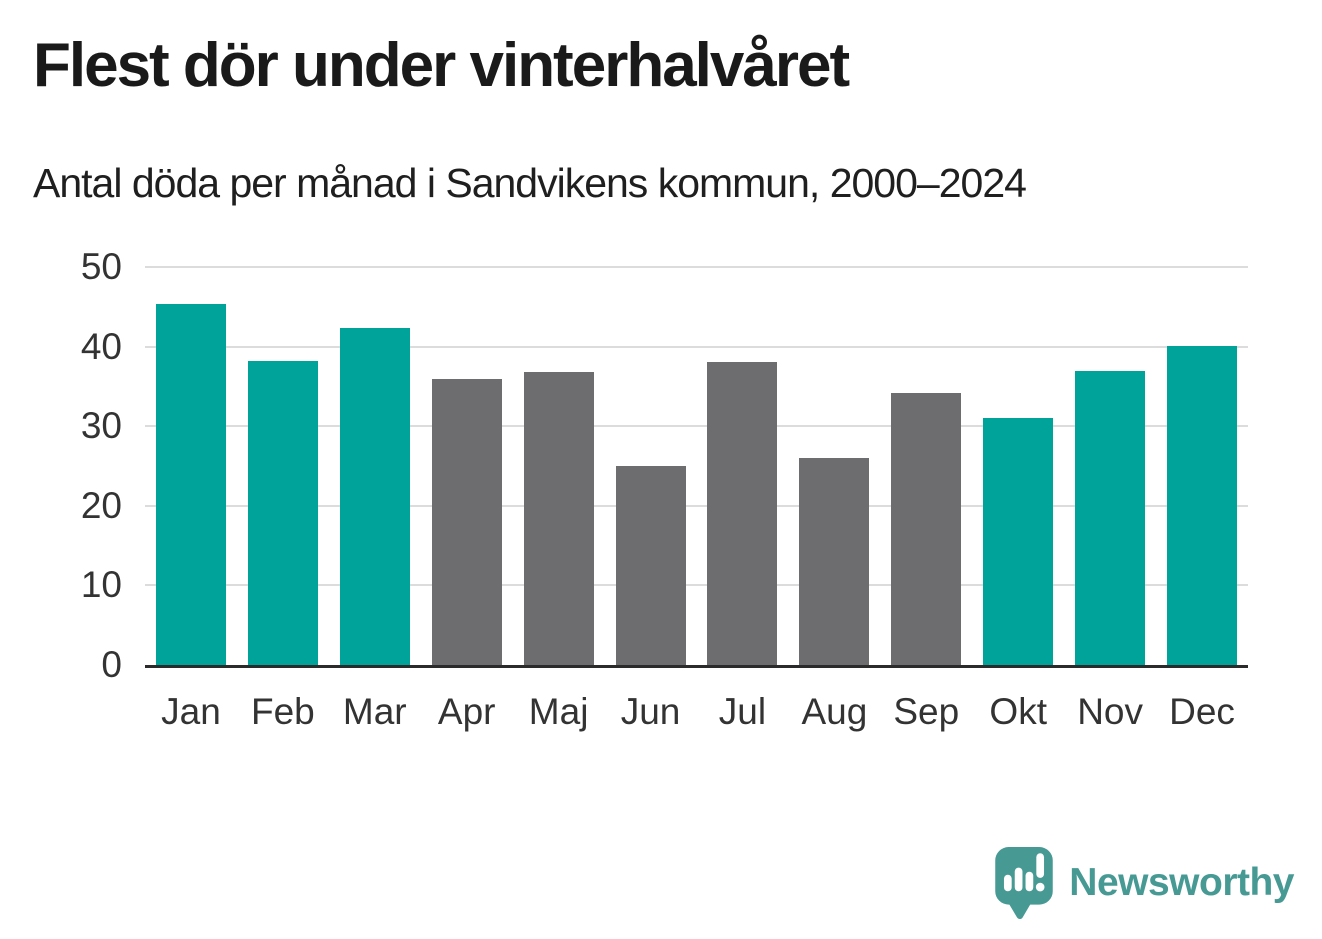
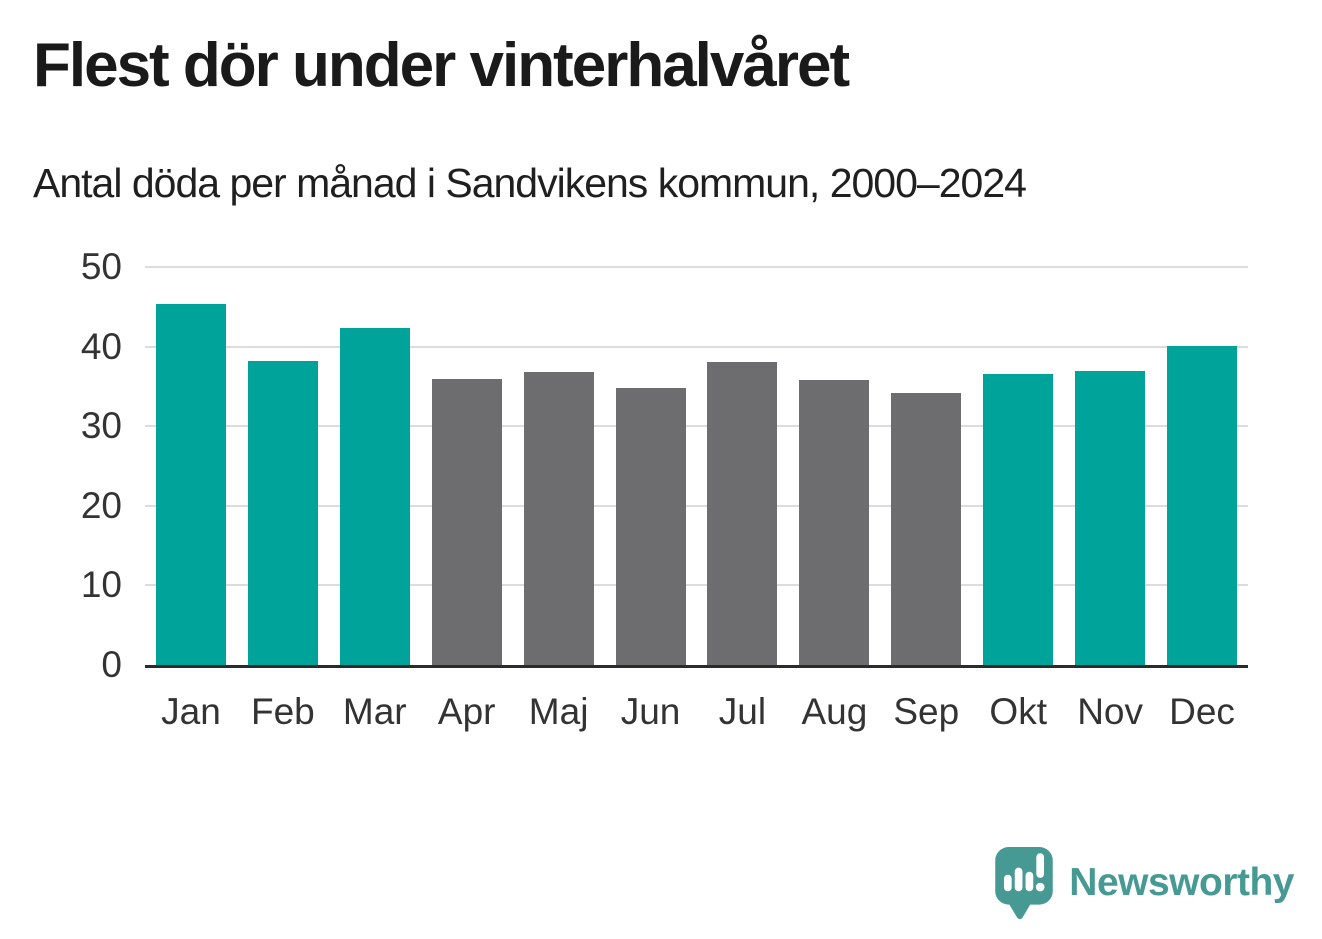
Jun: 25 -> 35
Aug: 26 -> 36
Okt: 31 -> 36
